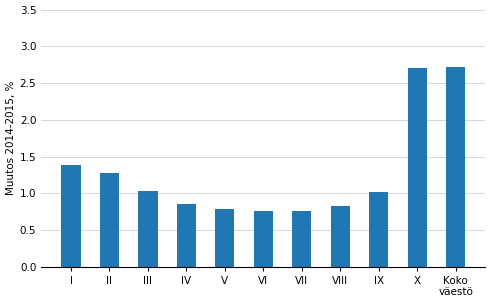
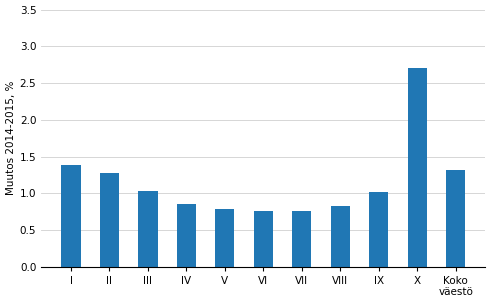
Koko väestö: 2.72 -> 1.32
